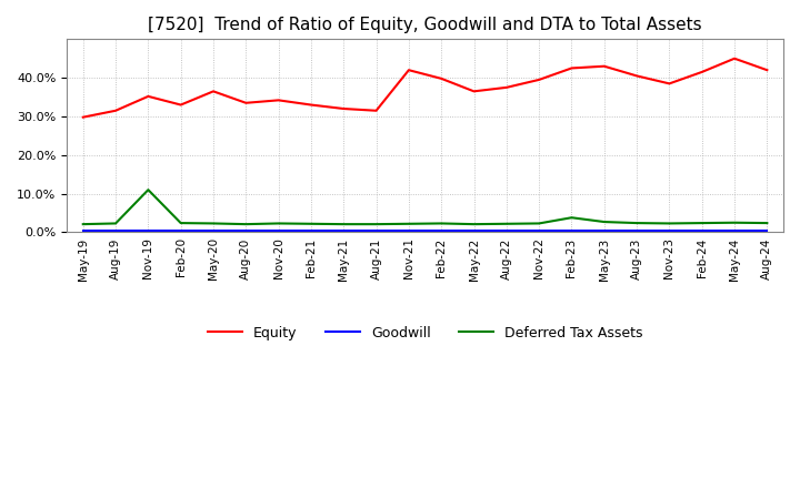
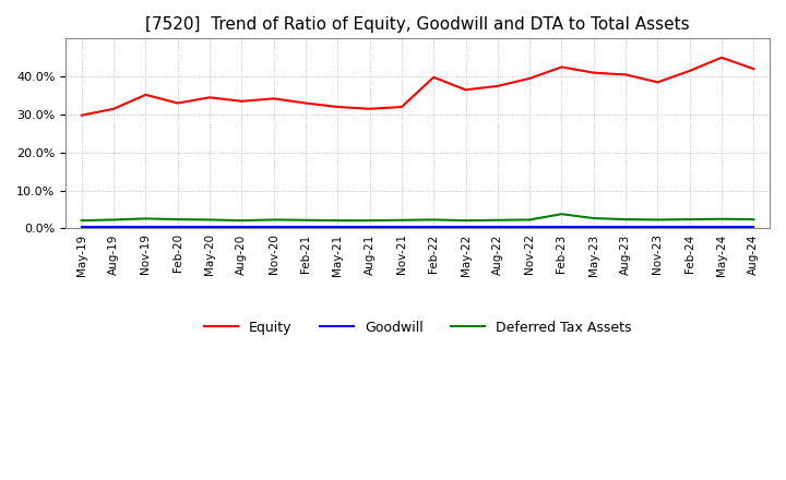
Deferred Tax Assets/Nov-19: 11.0% -> 2.6%
Equity/May-20: 36.5% -> 34.5%
Equity/Nov-21: 42.0% -> 32.0%
Equity/May-23: 43.0% -> 41.0%
